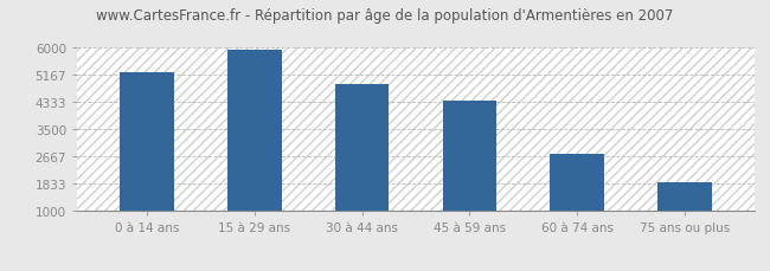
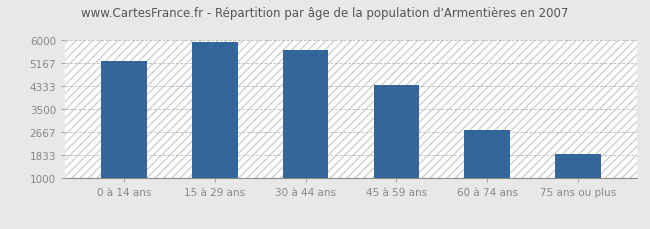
30 à 44 ans: 4900 -> 5650
